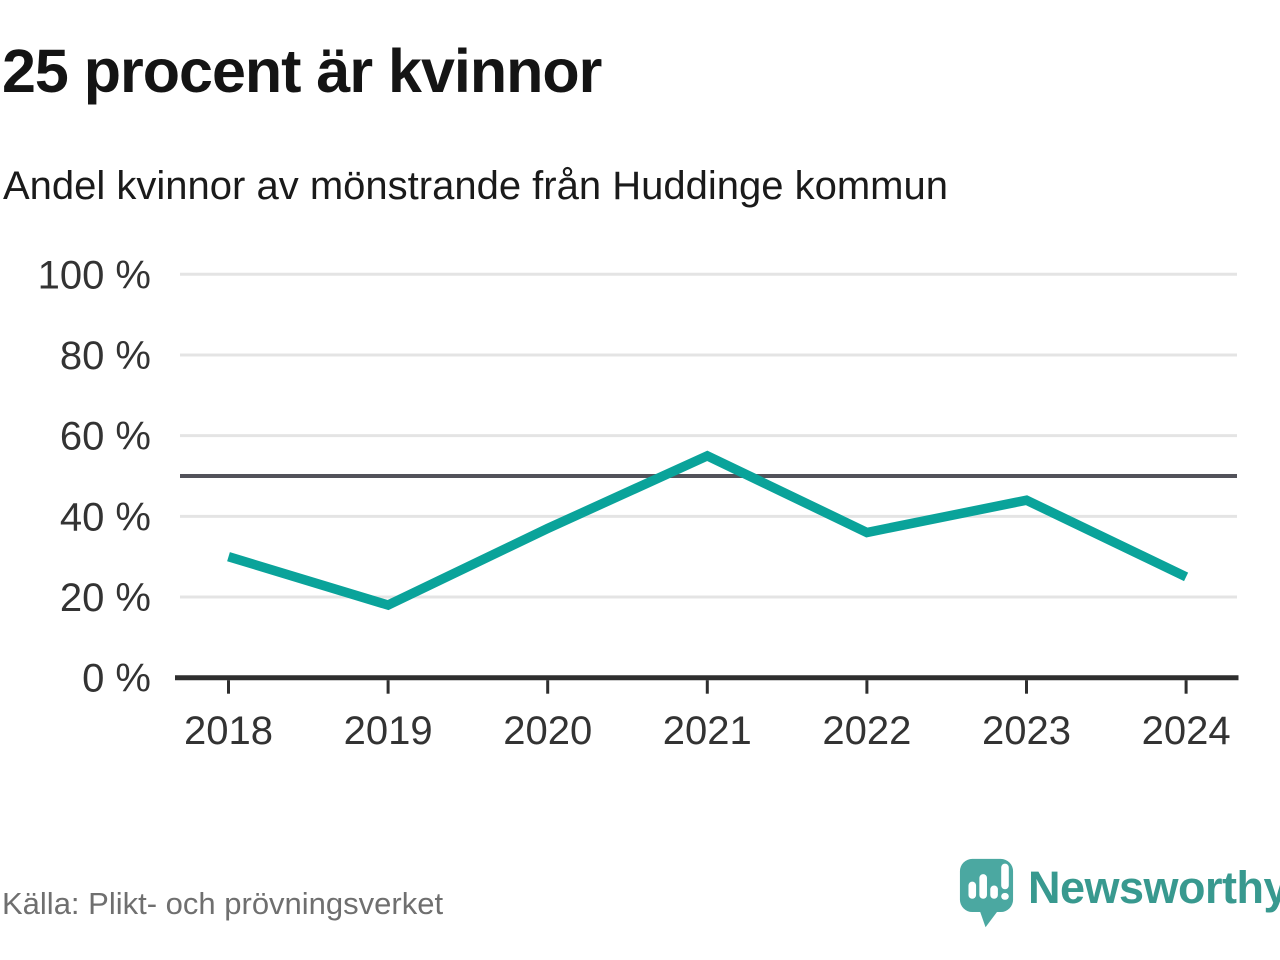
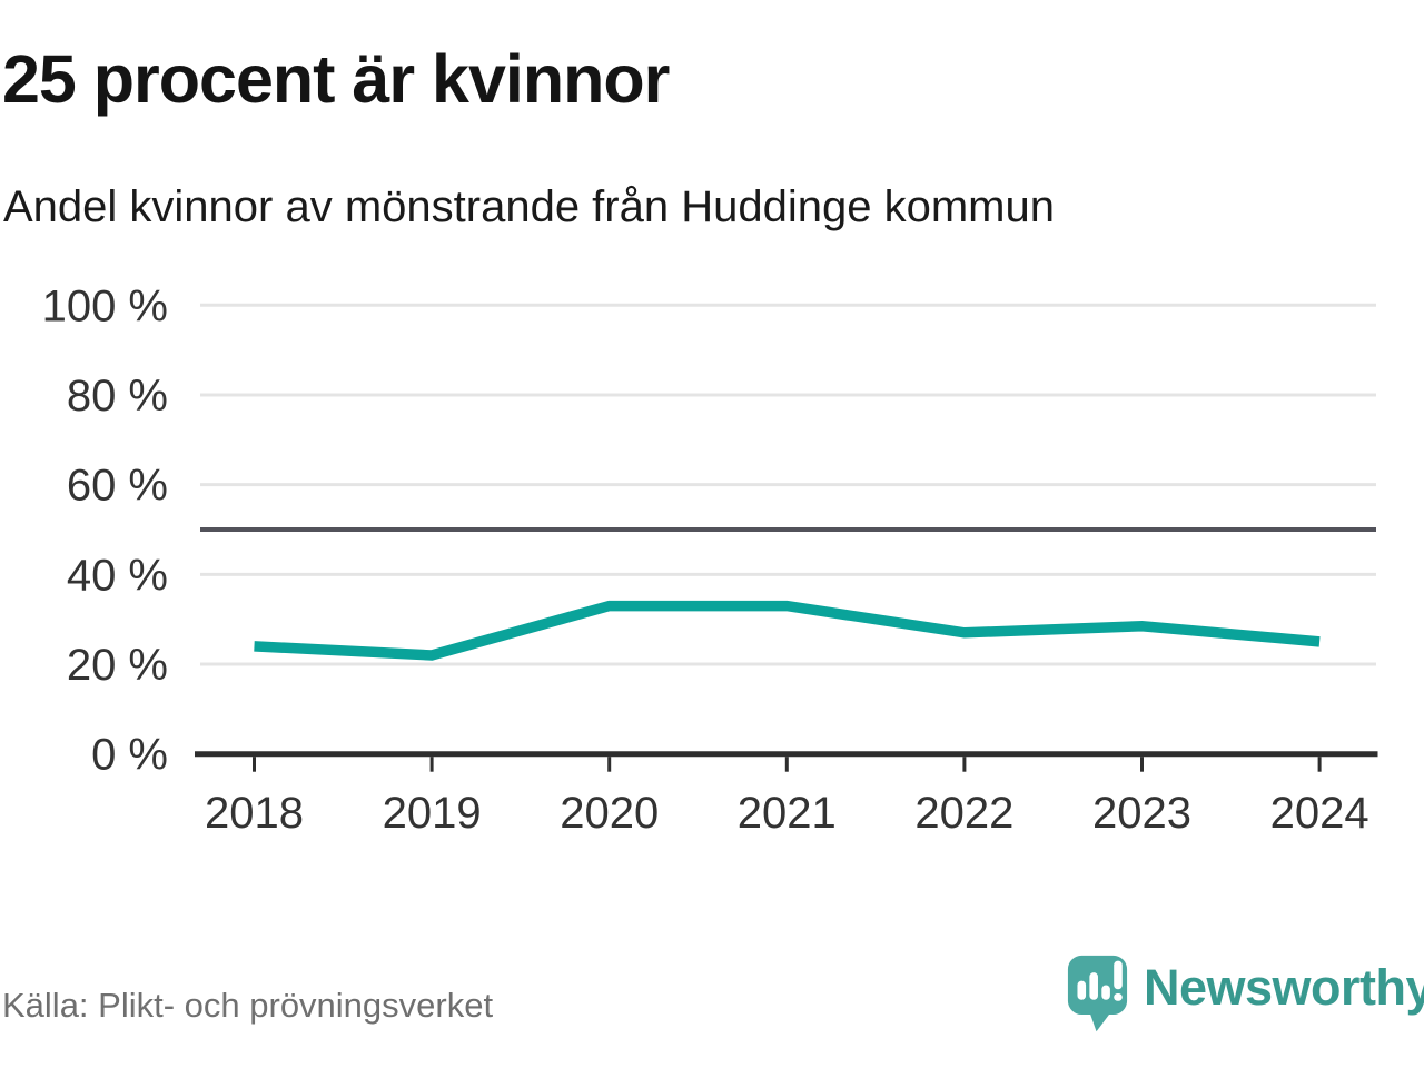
2018: 30% -> 24%
2019: 18% -> 22%
2020: 37% -> 33%
2021: 55% -> 33%
2022: 36% -> 27%
2023: 44% -> 28%
